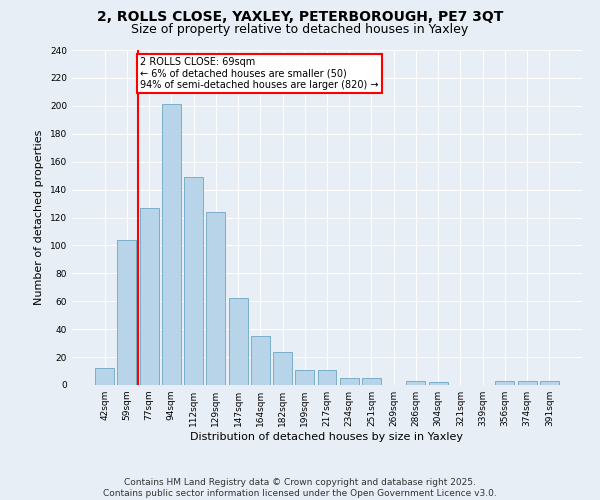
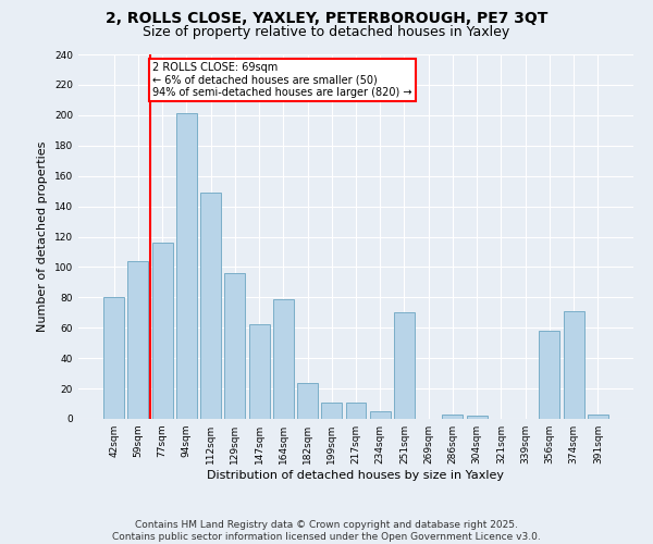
42sqm: 12 -> 80
77sqm: 127 -> 116
129sqm: 124 -> 96
164sqm: 35 -> 79
251sqm: 5 -> 70
356sqm: 3 -> 58
374sqm: 3 -> 71
